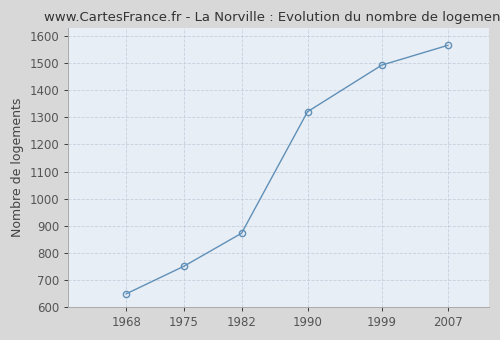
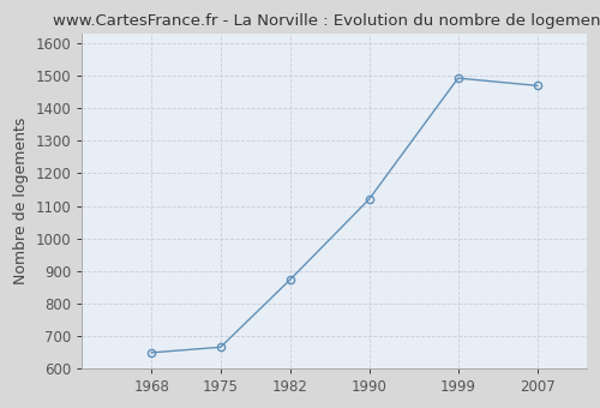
1975: 750 -> 665
1990: 1321 -> 1120
2007: 1566 -> 1470
